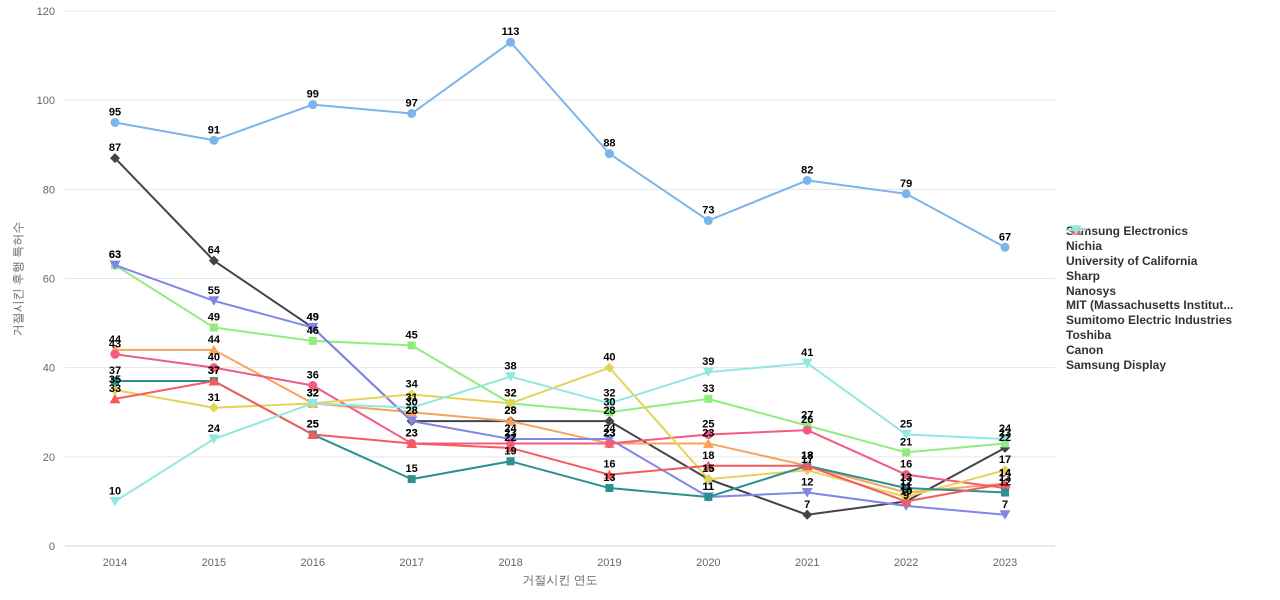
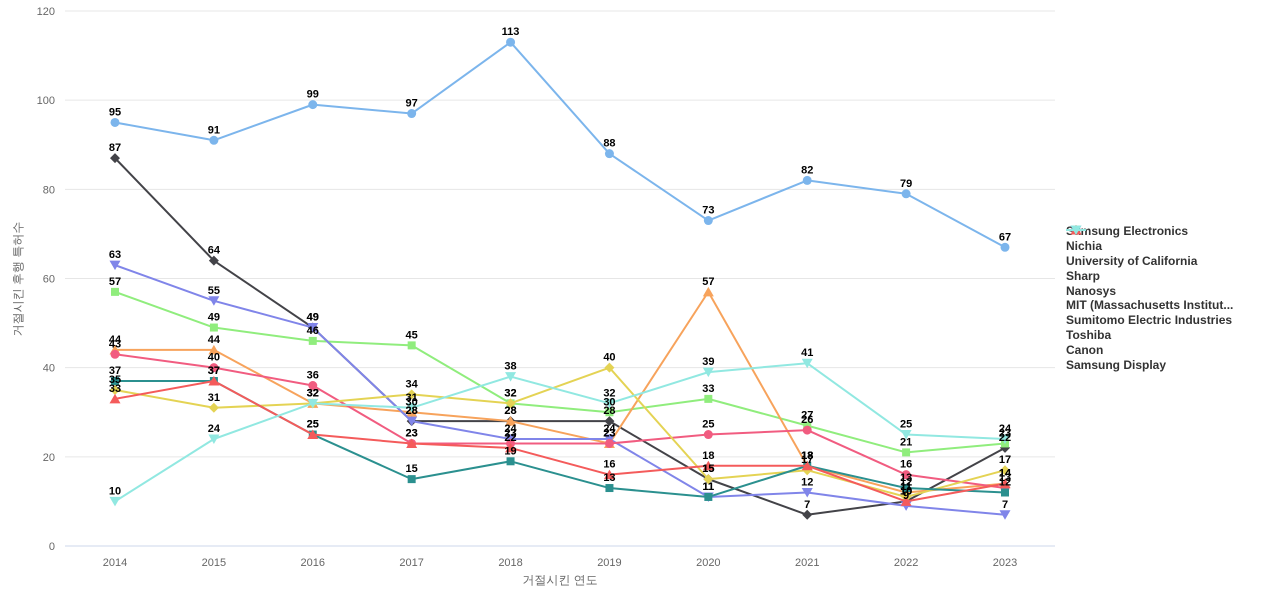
University of California/2014: 63 -> 57
Sharp/2020: 23 -> 57
